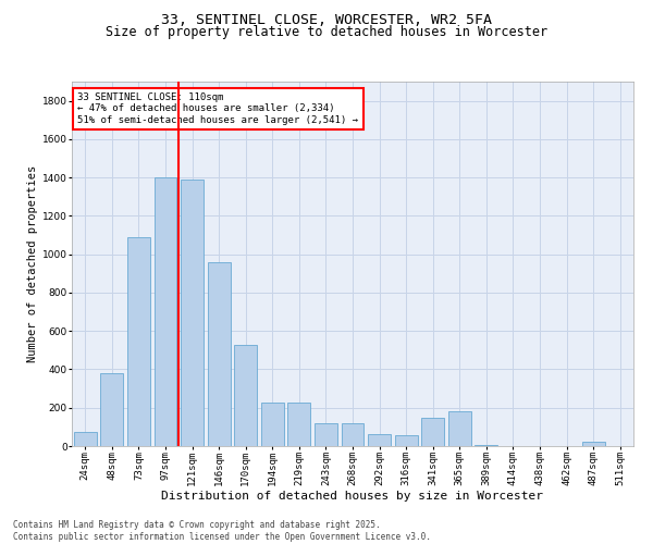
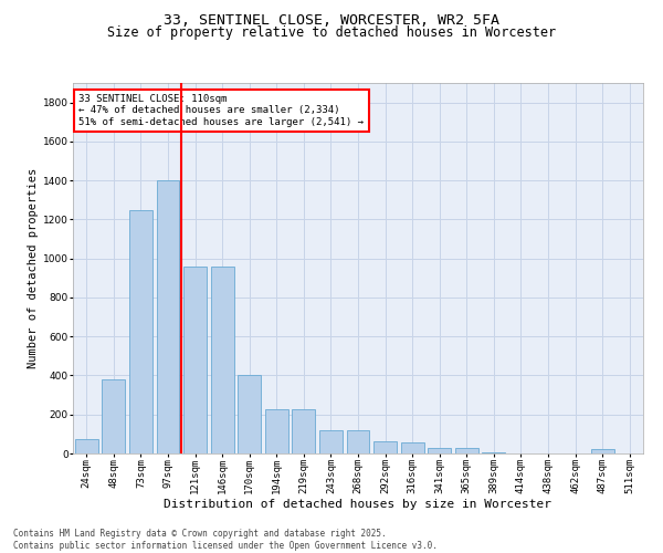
73sqm: 1090 -> 1250
121sqm: 1390 -> 960
170sqm: 530 -> 400
341sqm: 150 -> 30
365sqm: 180 -> 30
